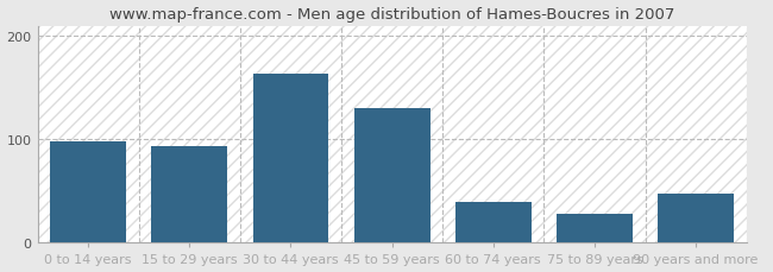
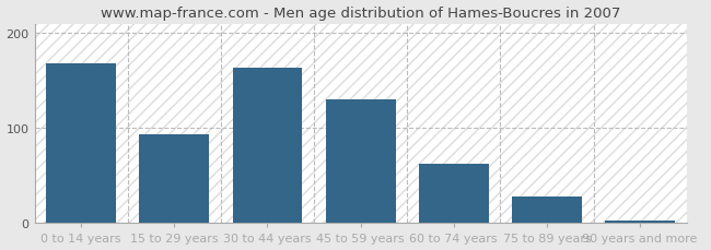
0 to 14 years: 98 -> 168
60 to 74 years: 40 -> 63
90 years and more: 48 -> 3
